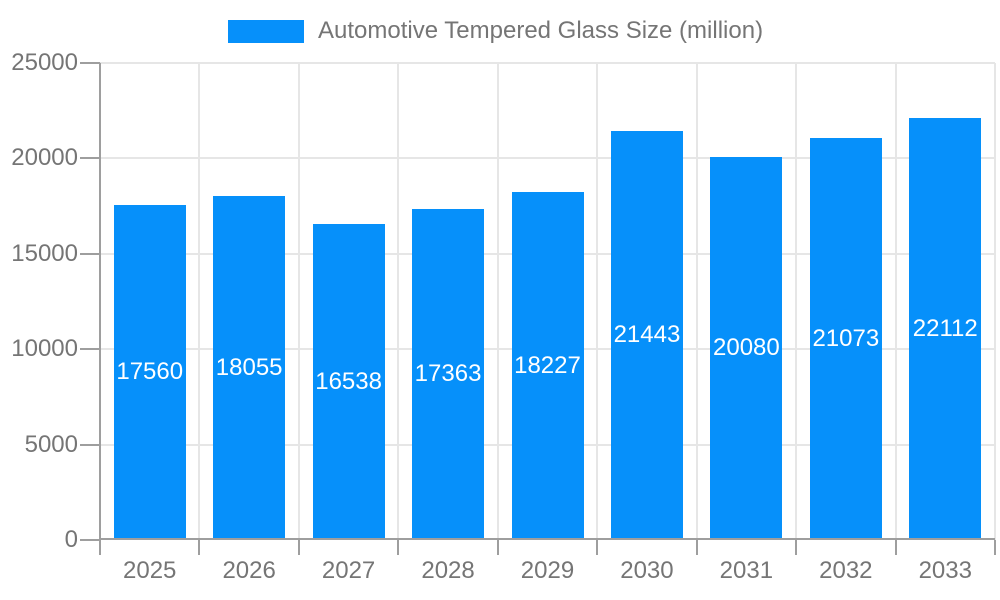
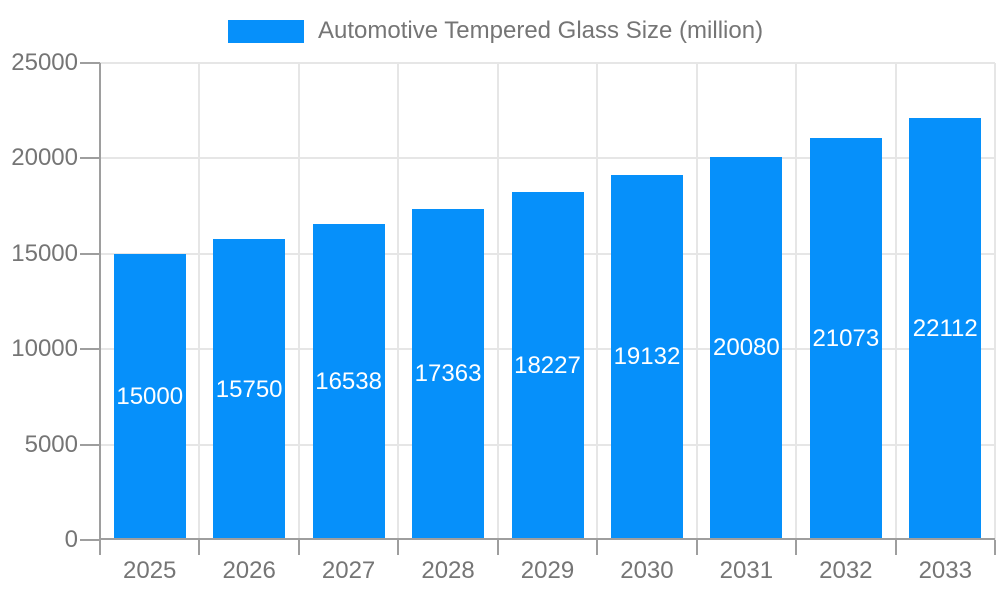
2025: 17560 -> 15000
2026: 18055 -> 15750
2030: 21443 -> 19132
